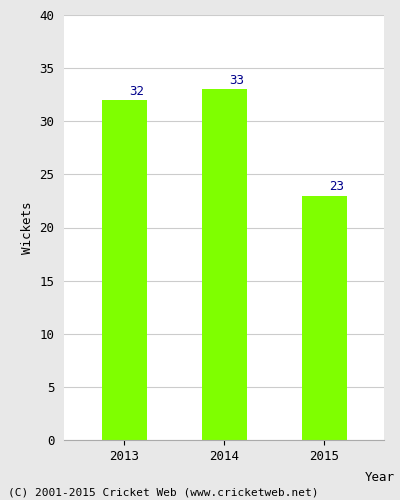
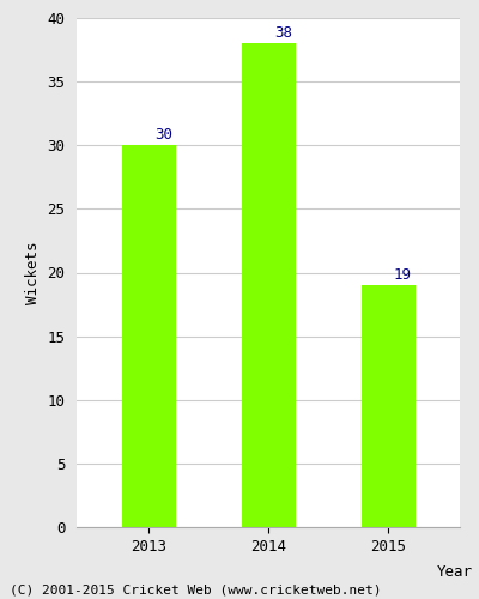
2013: 32 -> 30
2014: 33 -> 38
2015: 23 -> 19
